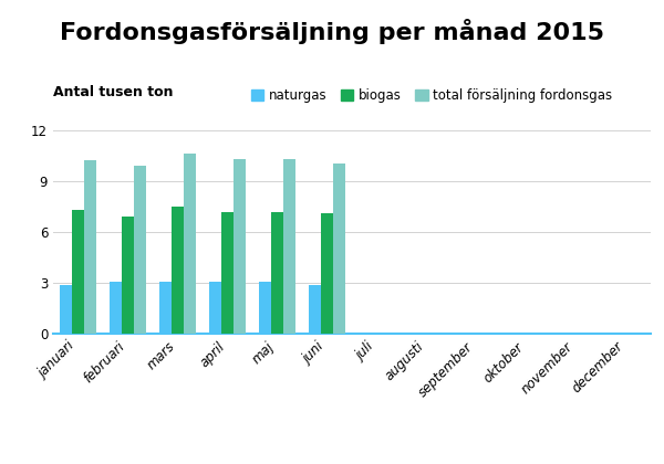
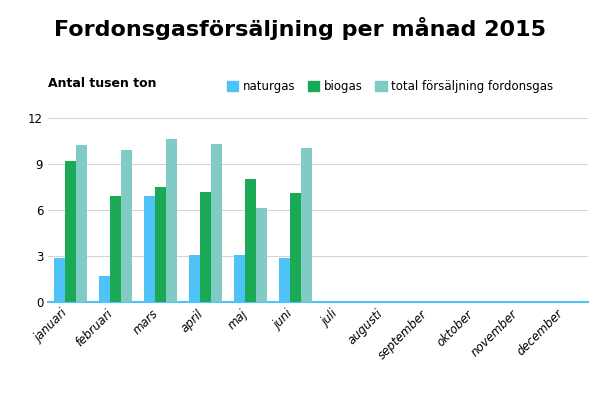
biogas/januari: 7.3 -> 9.2
naturgas/februari: 3.0 -> 1.7
naturgas/mars: 3.1 -> 6.9
biogas/maj: 7.2 -> 8.0
total försäljning fordonsgas/maj: 10.3 -> 6.1
